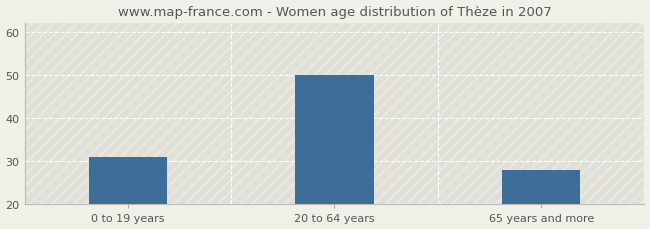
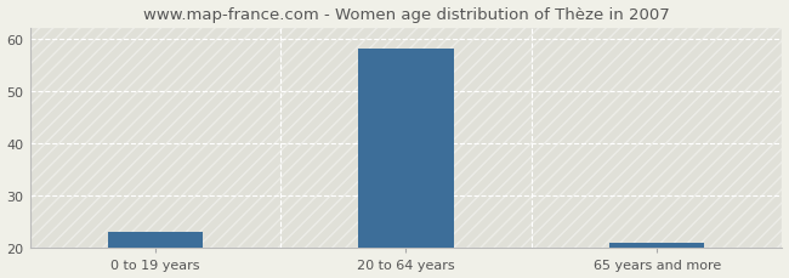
0 to 19 years: 31 -> 23
20 to 64 years: 50 -> 58
65 years and more: 28 -> 21
